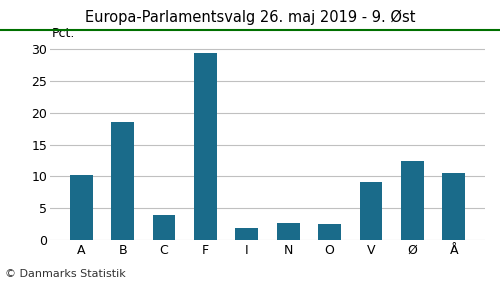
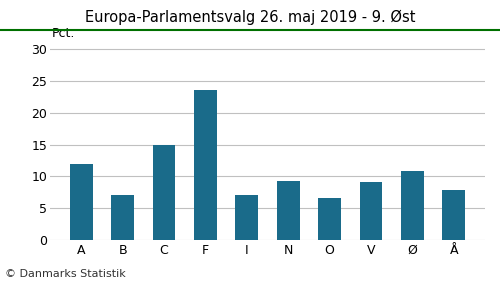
A: 10.2 -> 12.0
B: 18.5 -> 7.0
C: 3.9 -> 15.0
F: 29.4 -> 23.6
I: 1.8 -> 7.0
N: 2.6 -> 9.2
O: 2.4 -> 6.6
Ø: 12.4 -> 10.8
Å: 10.5 -> 7.8
